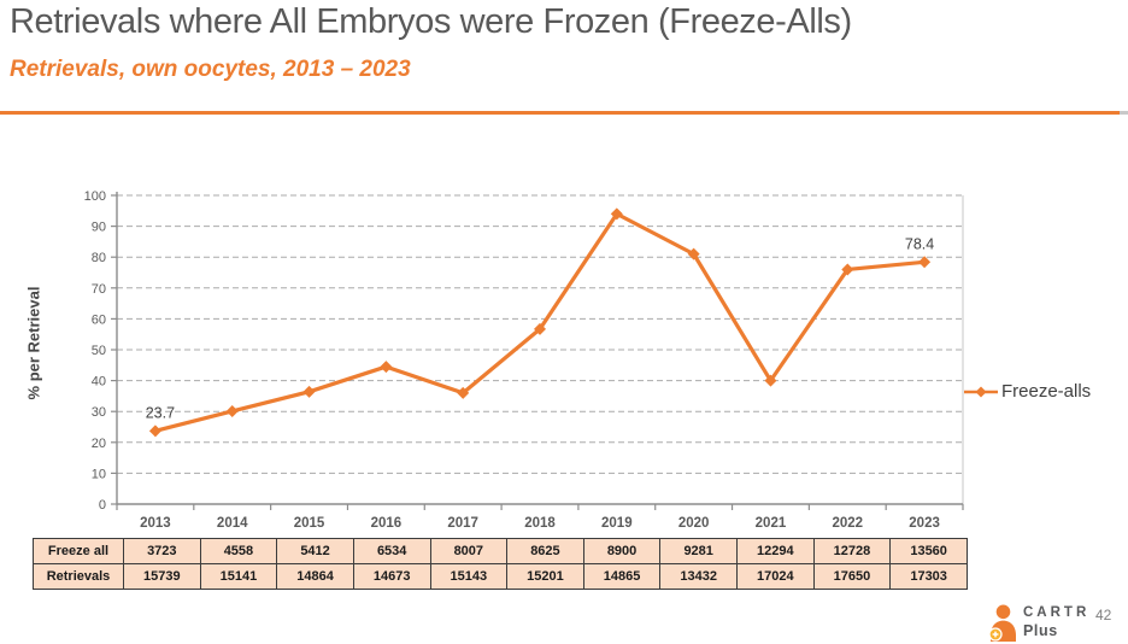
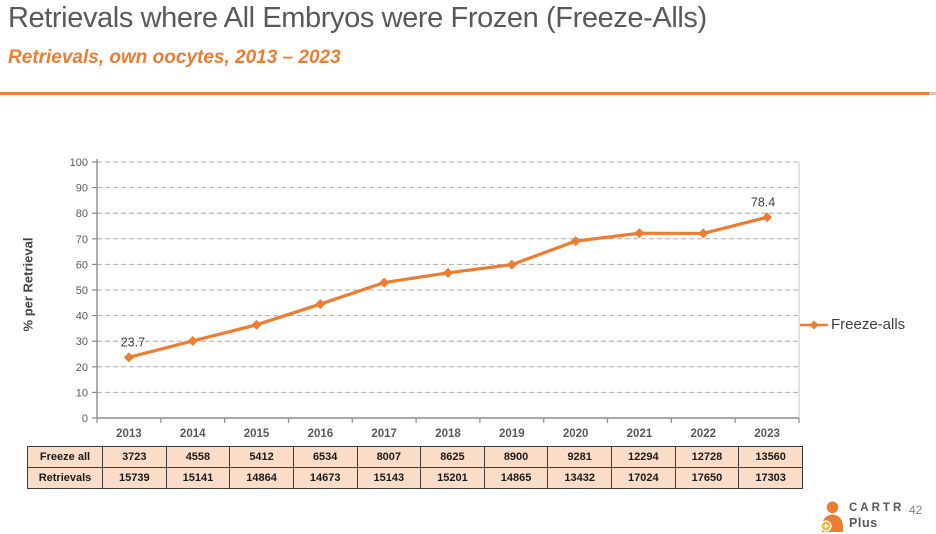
2017: 36 -> 53
2019: 94 -> 60
2020: 81 -> 69
2021: 40 -> 72
2022: 76 -> 72
